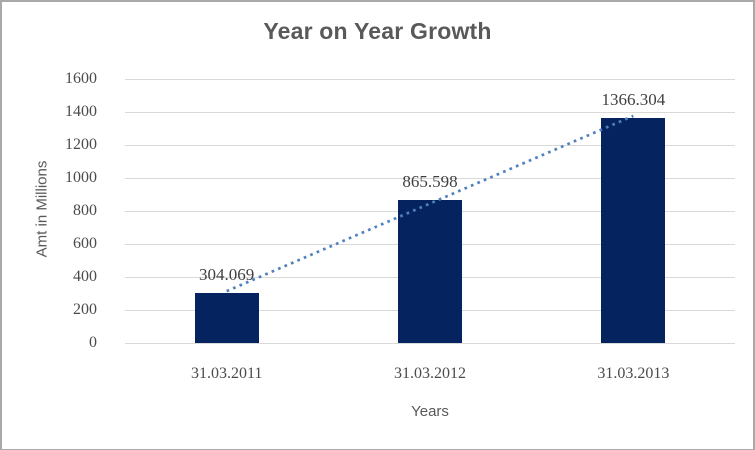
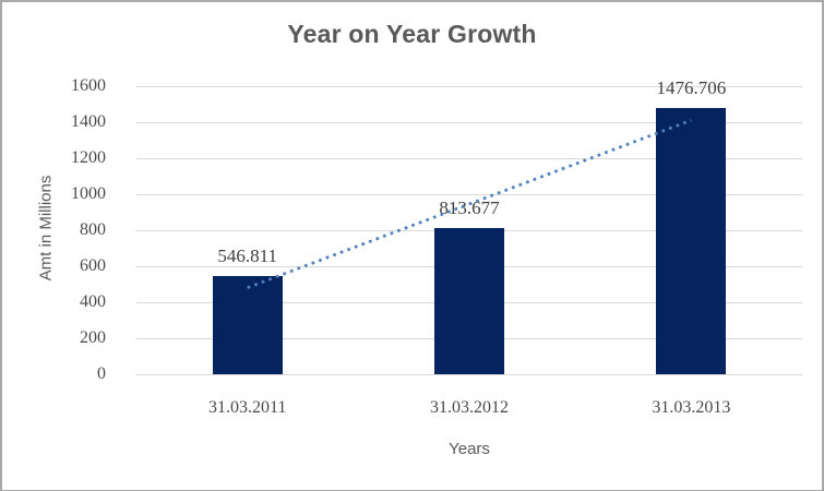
31.03.2011: 304.069 -> 546.811
31.03.2012: 865.598 -> 813.677
31.03.2013: 1366.304 -> 1476.706
